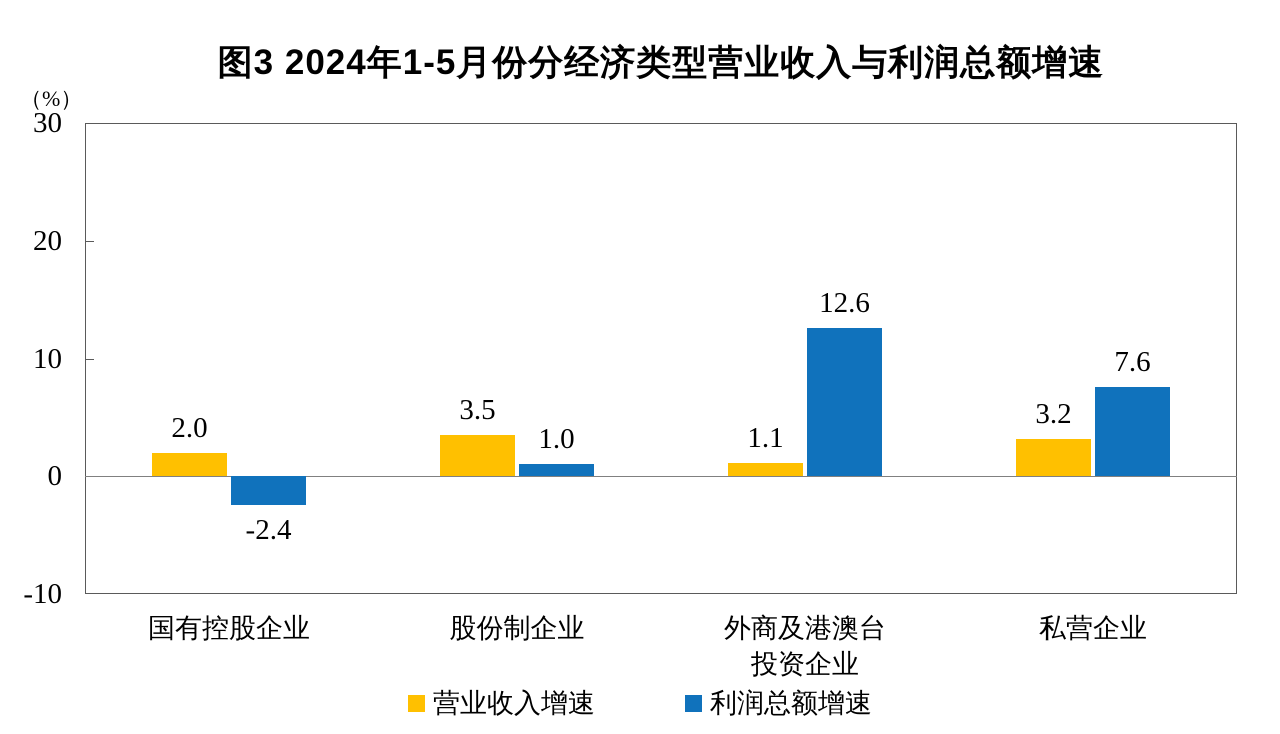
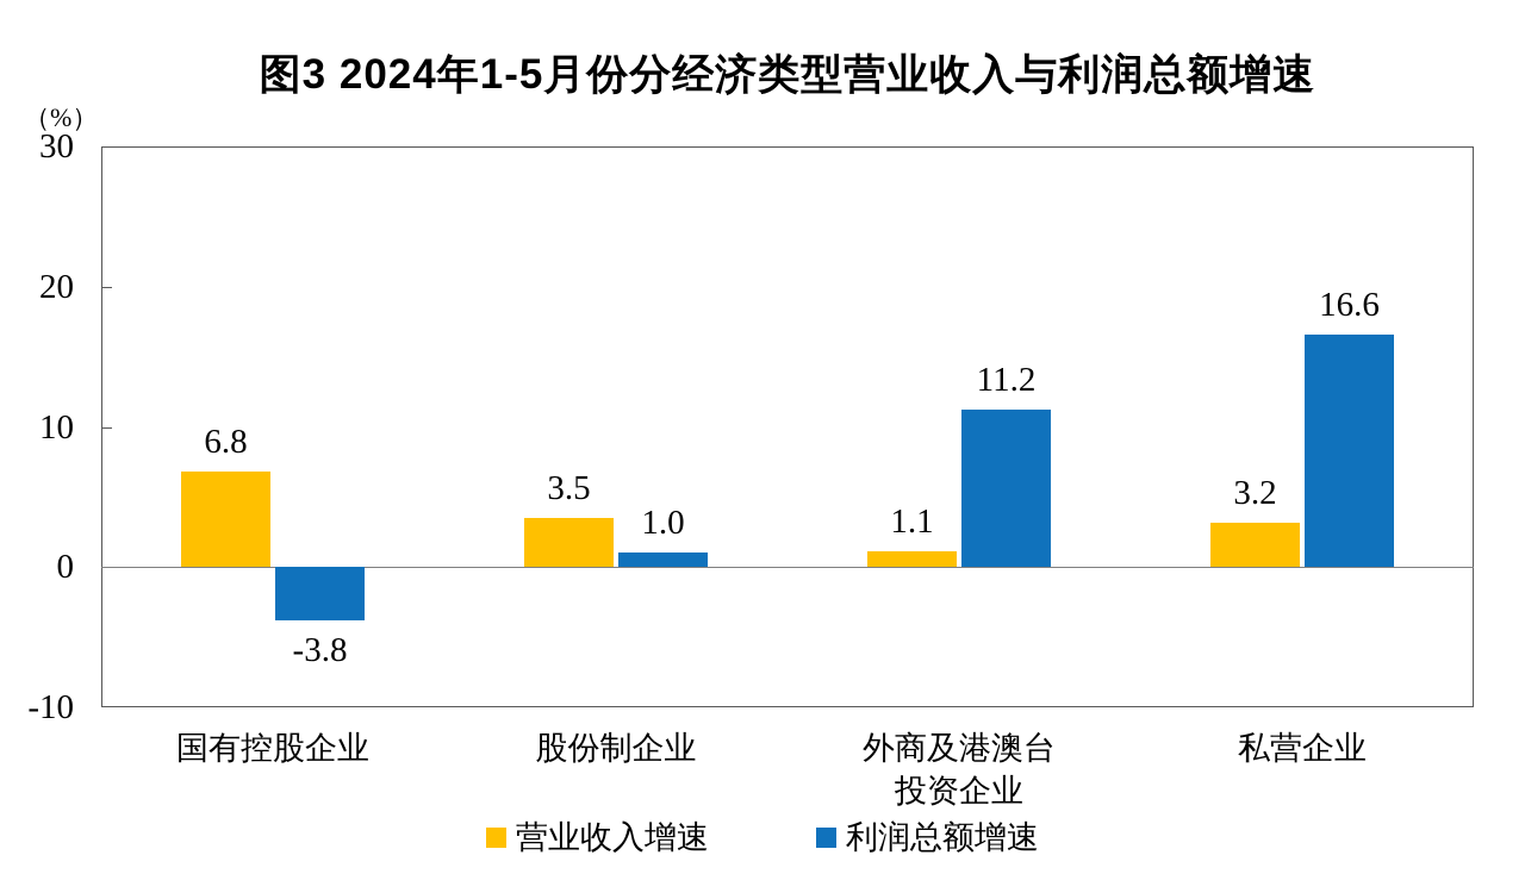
营业收入增速/国有控股企业: 2.0 -> 6.8
利润总额增速/国有控股企业: -2.4 -> -3.8
利润总额增速/外商及港澳台 投资企业: 12.6 -> 11.2
利润总额增速/私营企业: 7.6 -> 16.6
